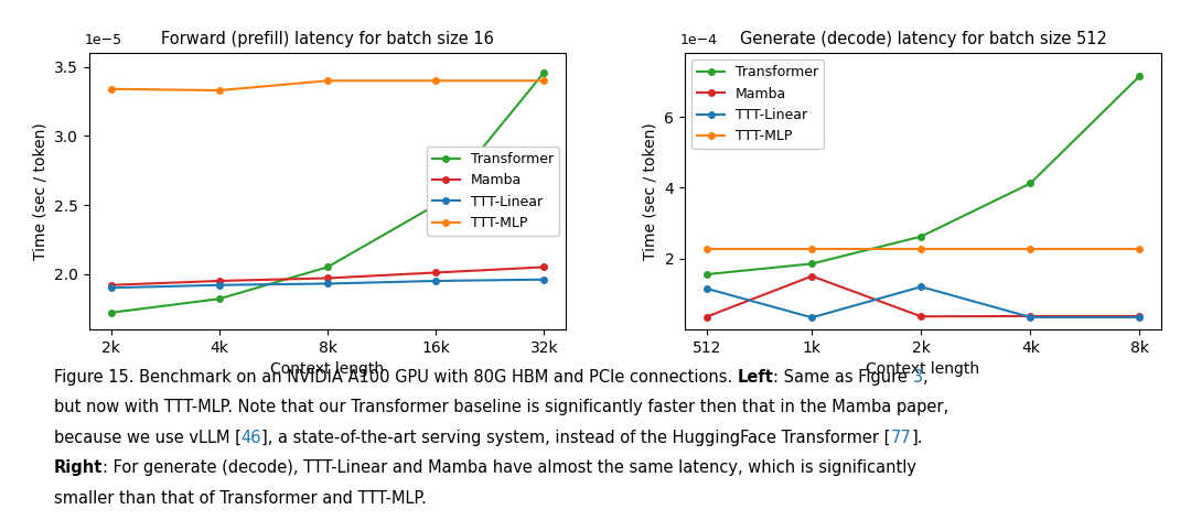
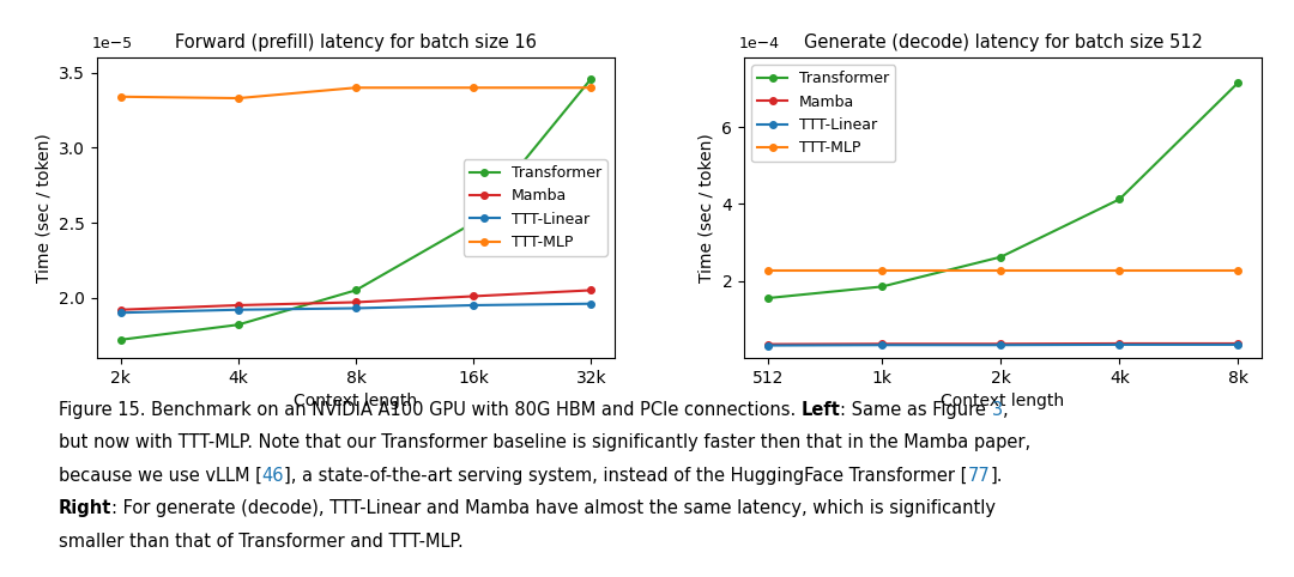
Generate (decode) latency for batch size 512/TTT-Linear/512: 1.15 -> 0.32
Generate (decode) latency for batch size 512/Mamba/1k: 1.50 -> 0.36
Generate (decode) latency for batch size 512/TTT-Linear/2k: 1.20 -> 0.33
